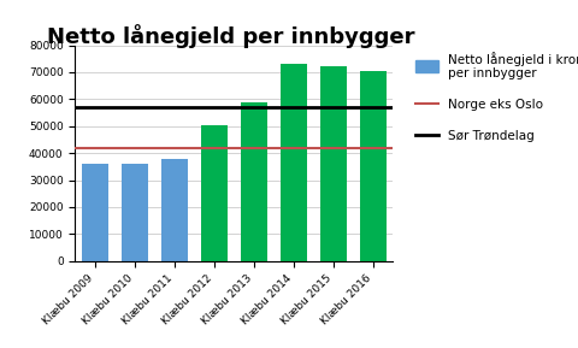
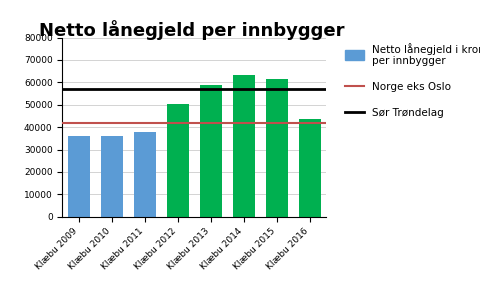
Klæbu 2014: 73000 -> 63500
Klæbu 2015: 72000 -> 61500
Klæbu 2016: 70500 -> 43500
